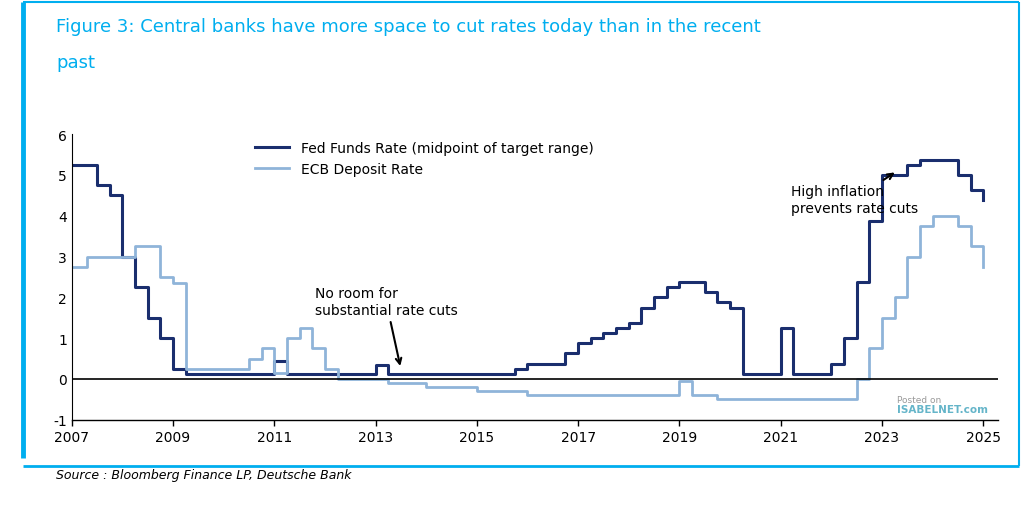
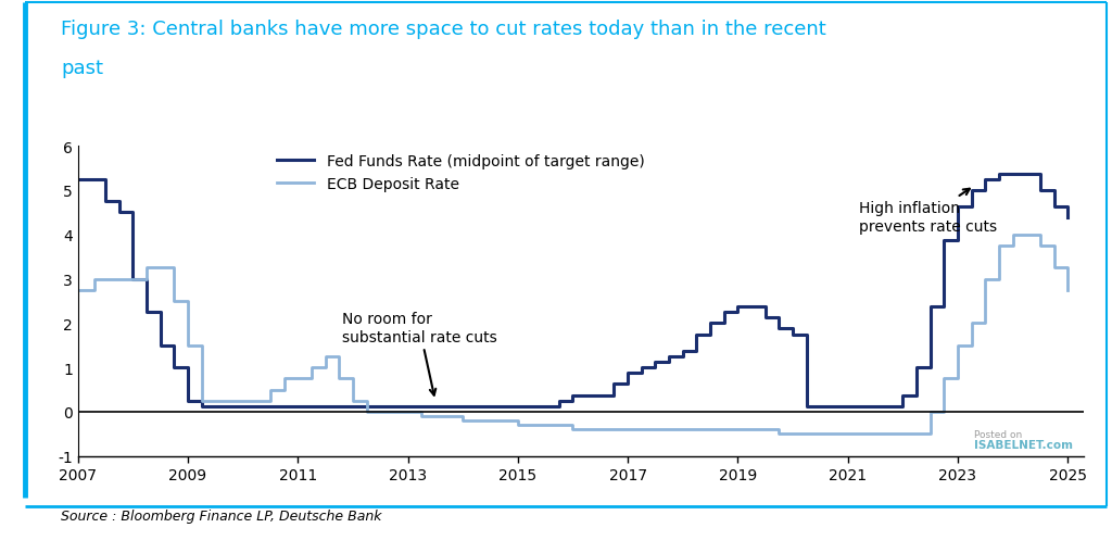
ECB Deposit Rate/2009: 2.35 -> 1.50
Fed Funds Rate (midpoint of target range)/2011: 0.45 -> 0.12
ECB Deposit Rate/2011: 0.15 -> 0.75
Fed Funds Rate (midpoint of target range)/2013: 0.35 -> 0.12
ECB Deposit Rate/2019: -0.05 -> -0.40
Fed Funds Rate (midpoint of target range)/2021: 1.25 -> 0.12
Fed Funds Rate (midpoint of target range)/2023: 5.00 -> 4.62
